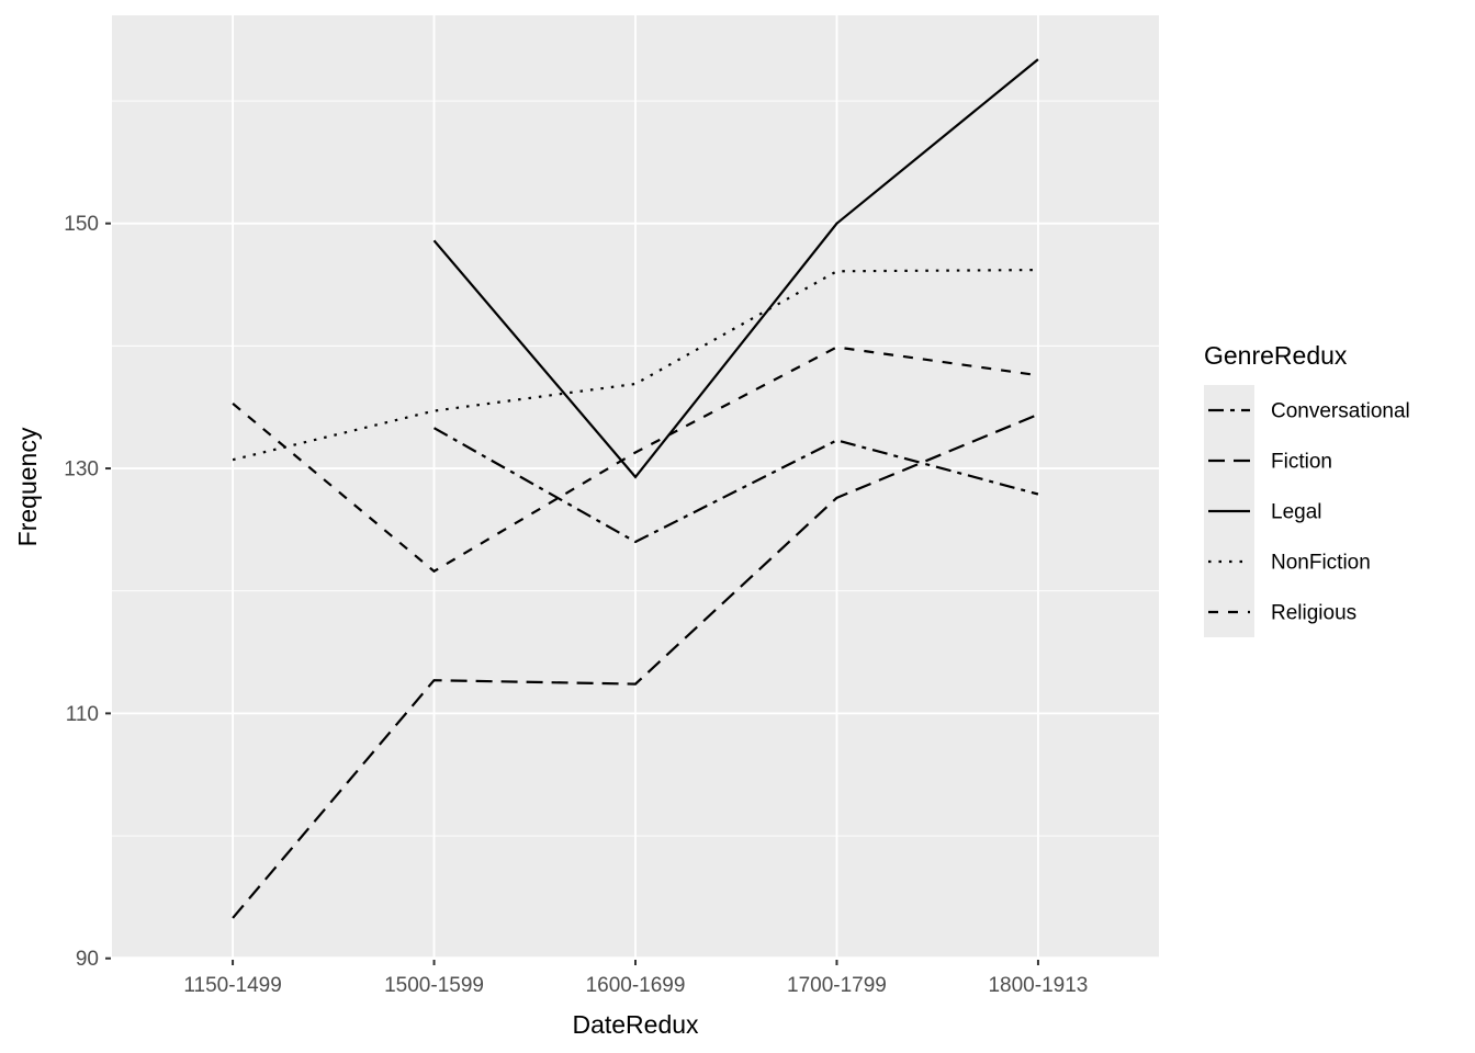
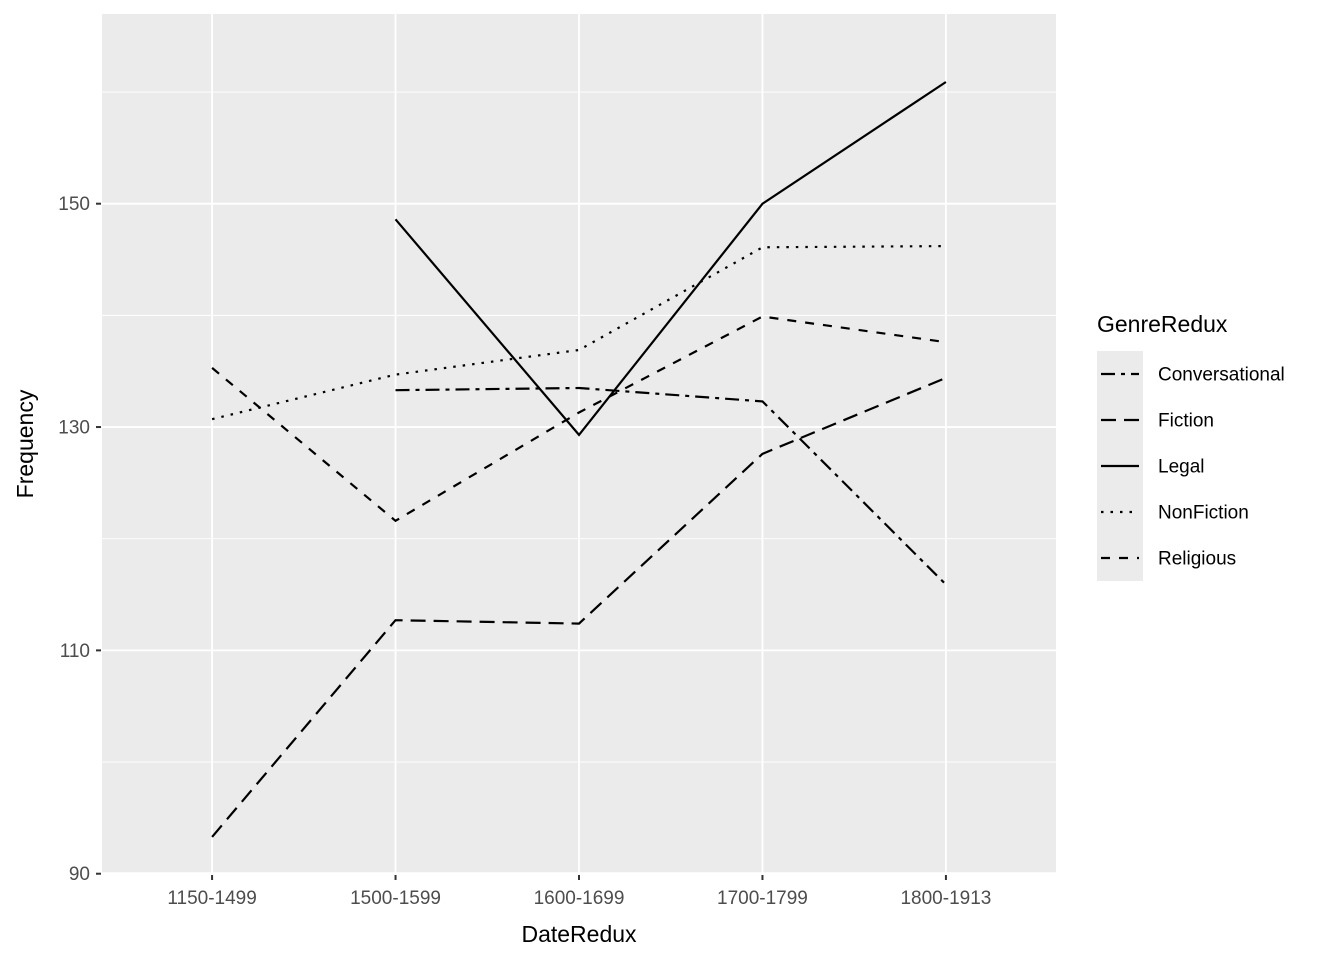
Conversational/1600-1699: 124.0 -> 133.5
Conversational/1800-1913: 127.9 -> 115.9
Legal/1800-1913: 163.4 -> 160.9
